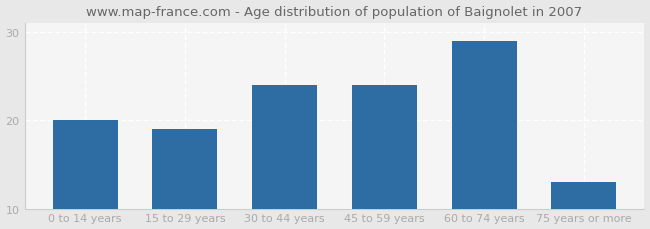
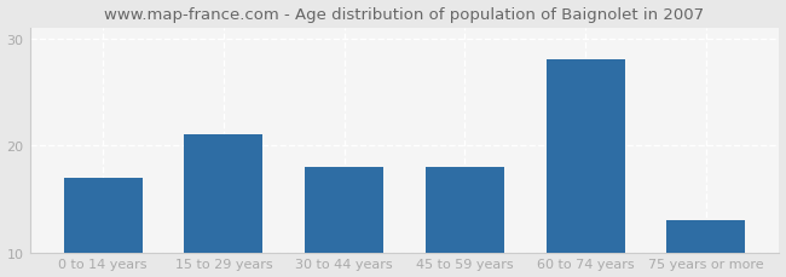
0 to 14 years: 20 -> 17
15 to 29 years: 19 -> 21
30 to 44 years: 24 -> 18
45 to 59 years: 24 -> 18
60 to 74 years: 29 -> 28
